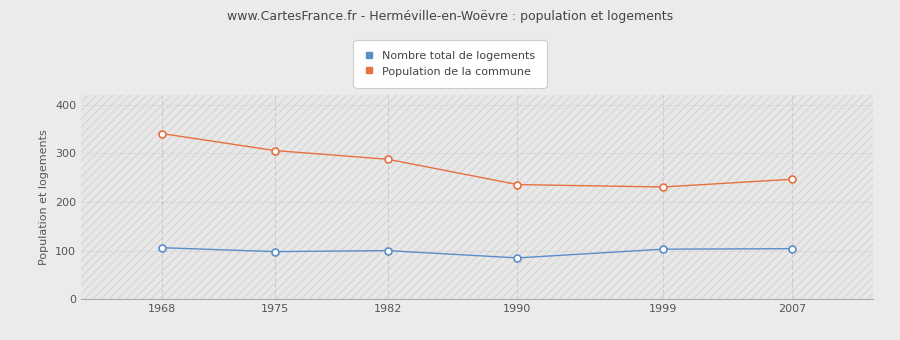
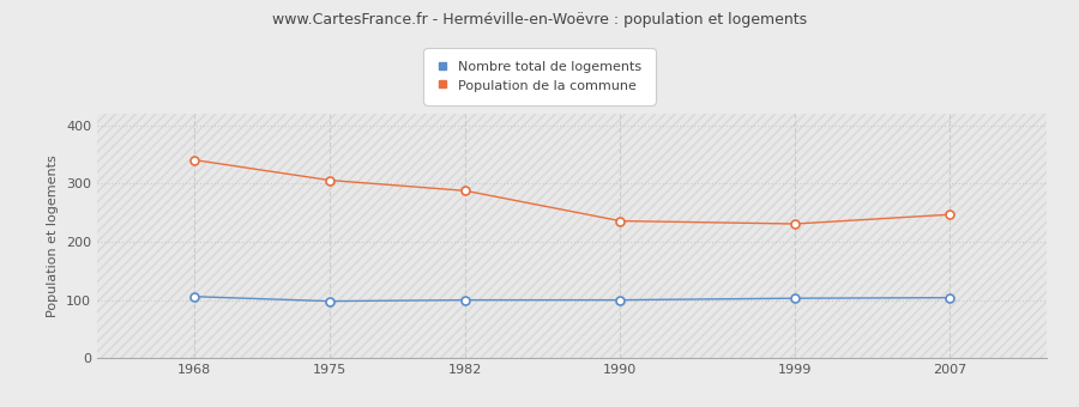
Nombre total de logements/1990: 85 -> 100
